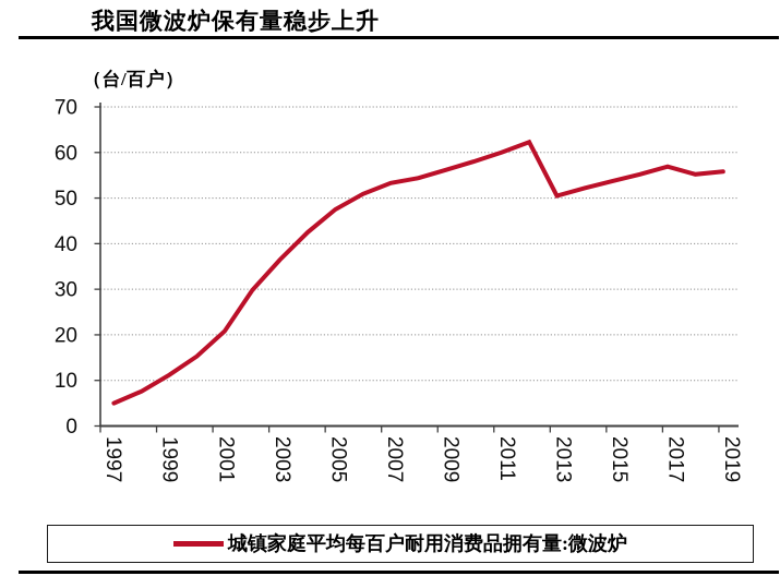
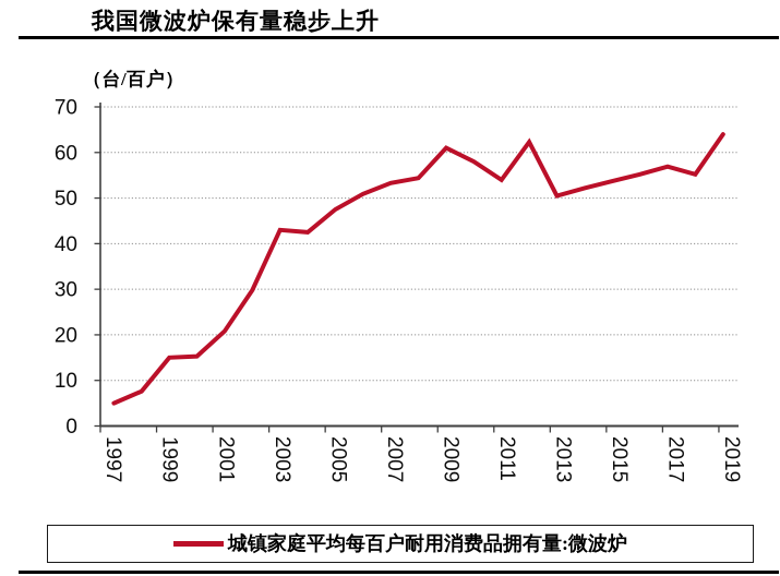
1999: 11 -> 15
2003: 36 -> 43
2009: 56 -> 61
2011: 60 -> 54
2019: 56 -> 64
